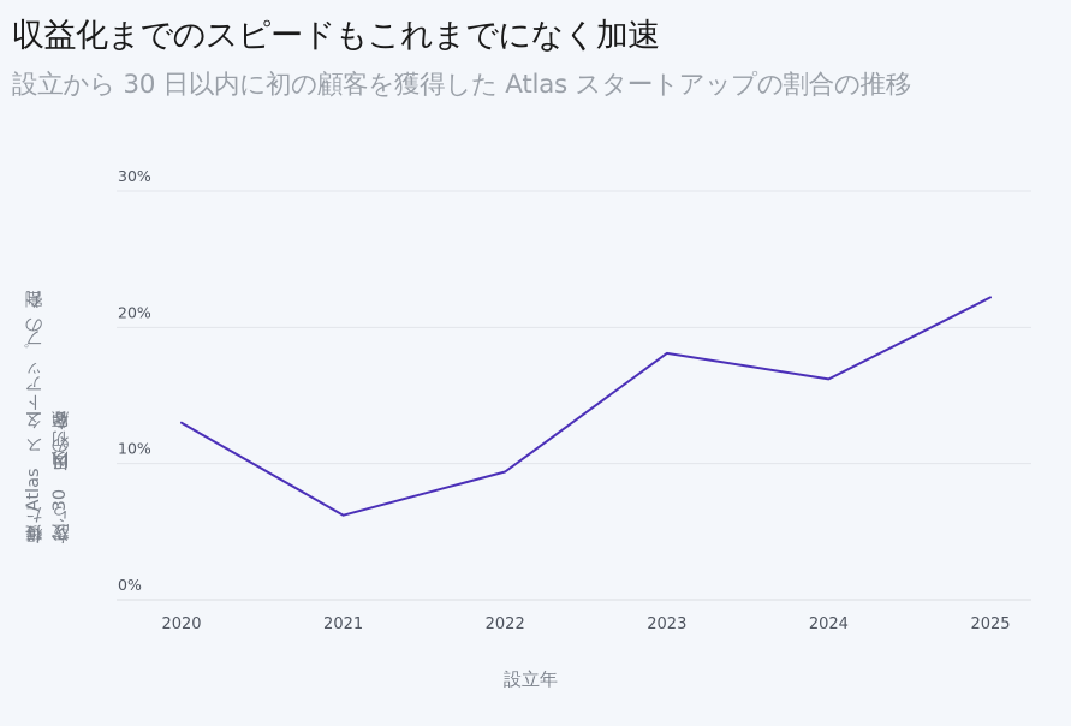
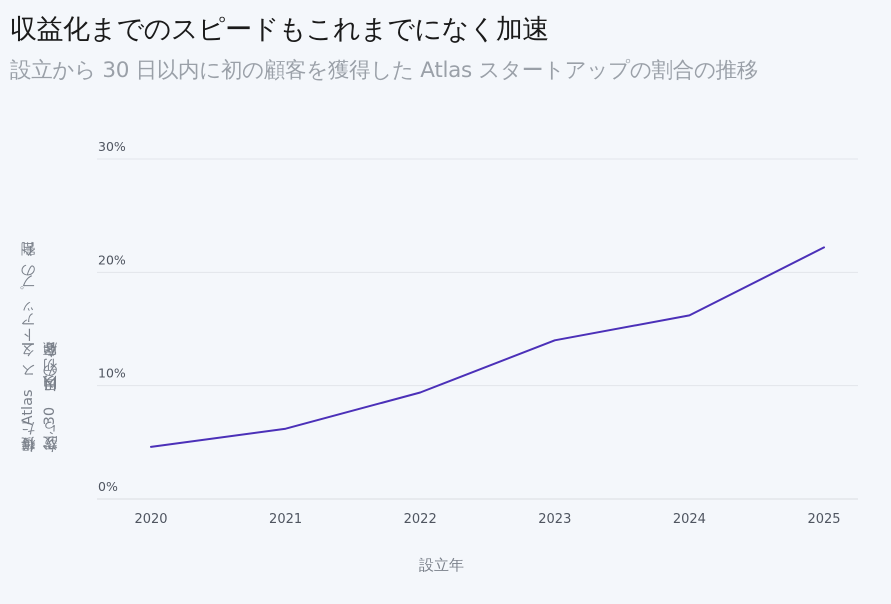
2020: 13.0% -> 4.6%
2023: 18.1% -> 14.0%
